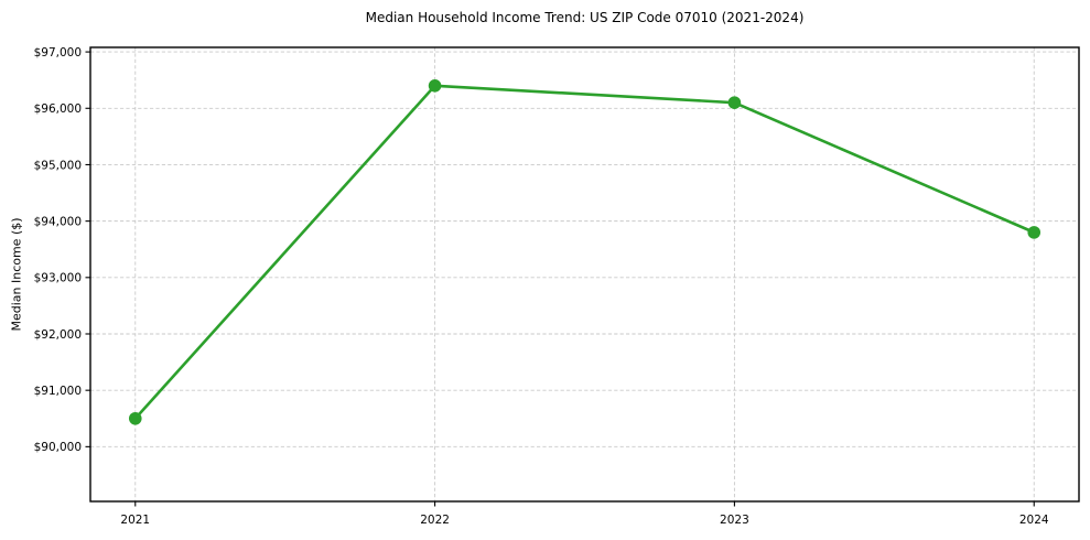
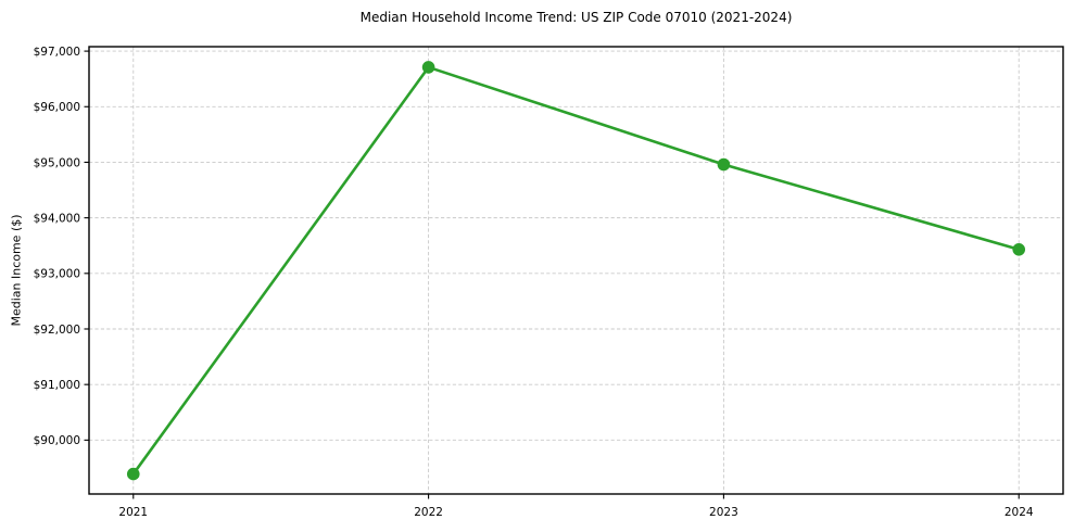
2021: $90500 -> $89400
2022: $96400 -> $96700
2023: $96100 -> $95000
2024: $93800 -> $93400
